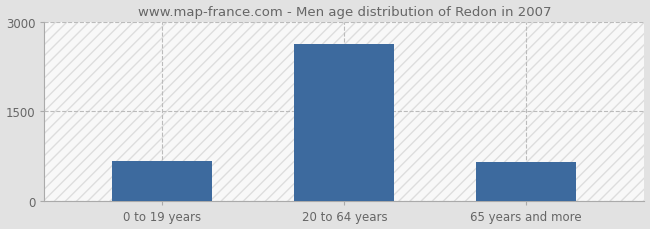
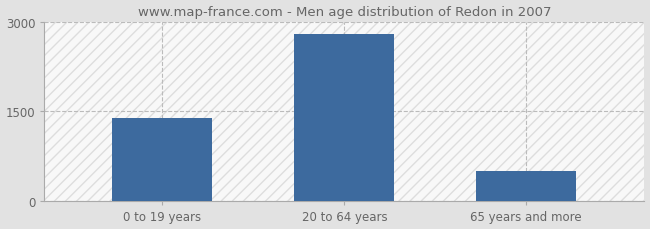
0 to 19 years: 680 -> 1390
20 to 64 years: 2620 -> 2790
65 years and more: 660 -> 500
